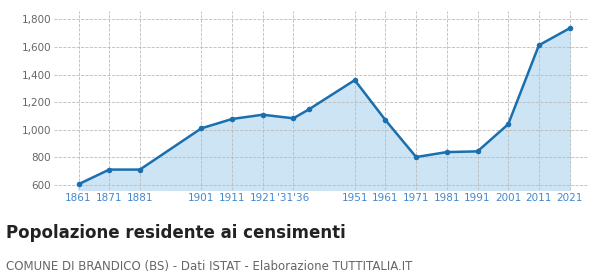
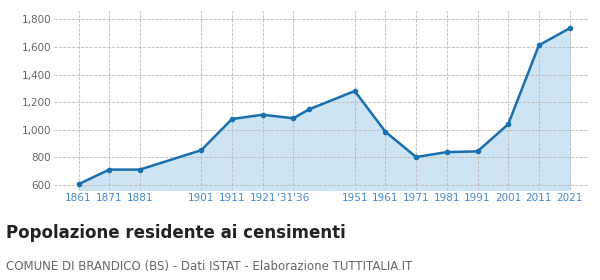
1901: 1,010 -> 850
1951: 1,360 -> 1,280
1961: 1,070 -> 980
